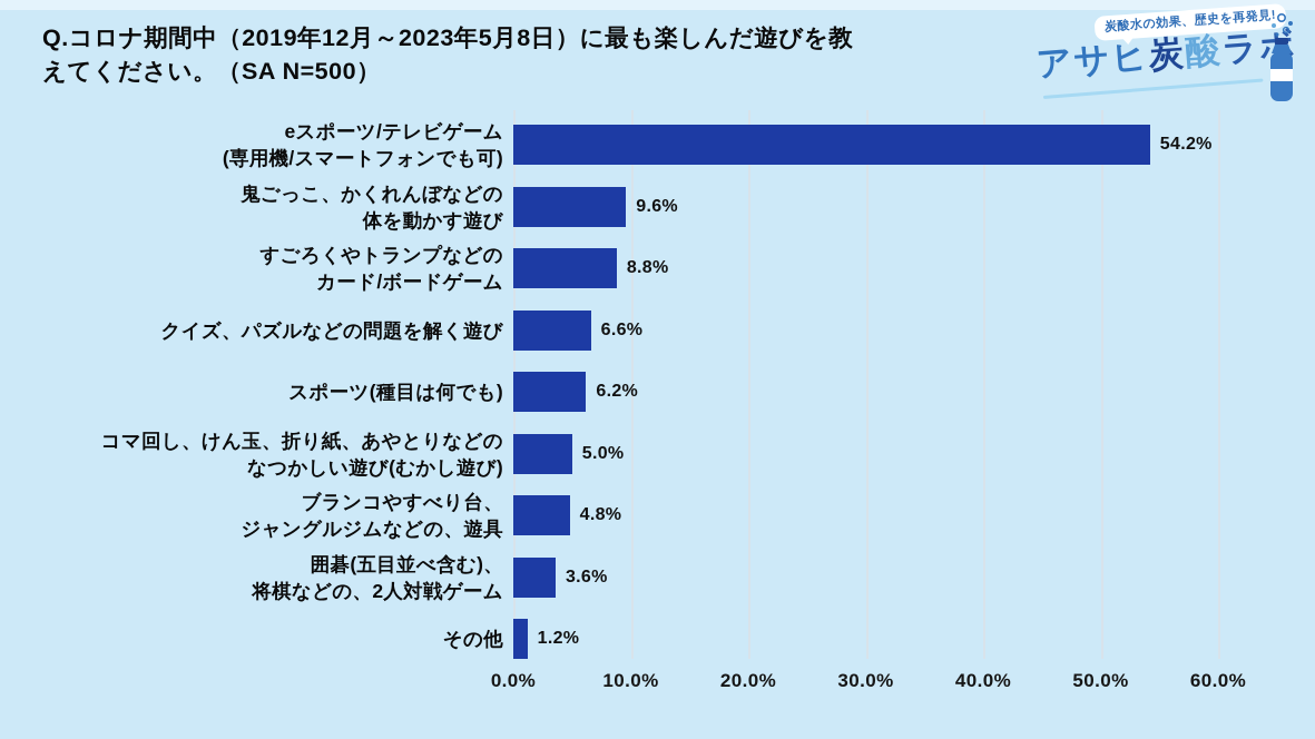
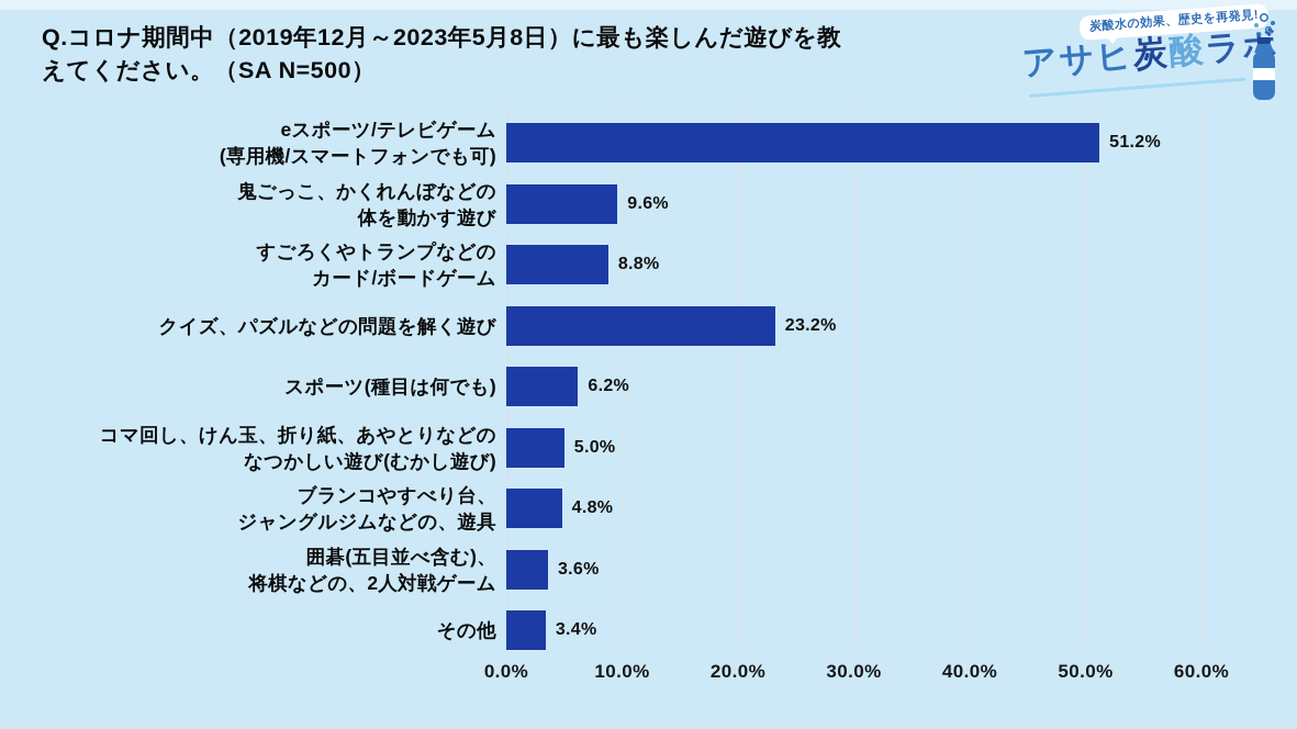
eスポーツ/テレビゲーム (専用機/スマートフォンでも可): 54.2% -> 51.2%
クイズ、パズルなどの問題を解く遊び: 6.6% -> 23.2%
その他: 1.2% -> 3.4%
